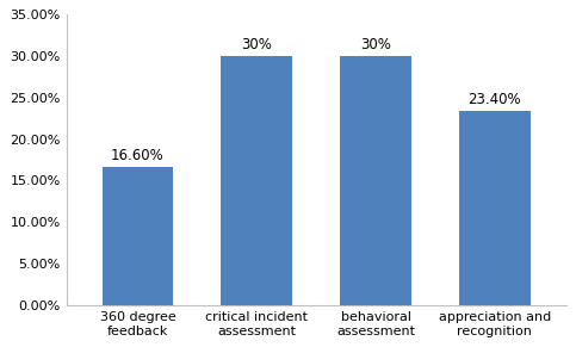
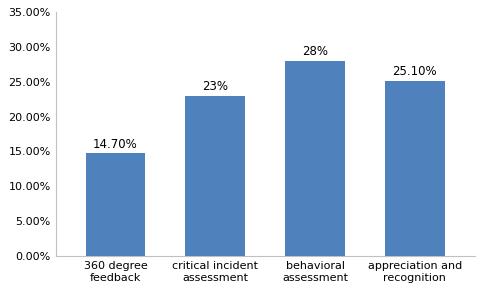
360 degree feedback: 16.60% -> 14.70%
critical incident assessment: 30% -> 23%
behavioral assessment: 30% -> 28%
appreciation and recognition: 23.40% -> 25.10%
